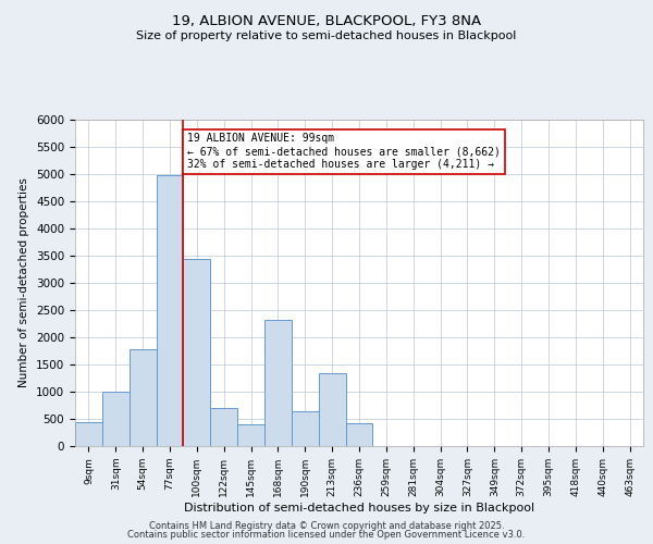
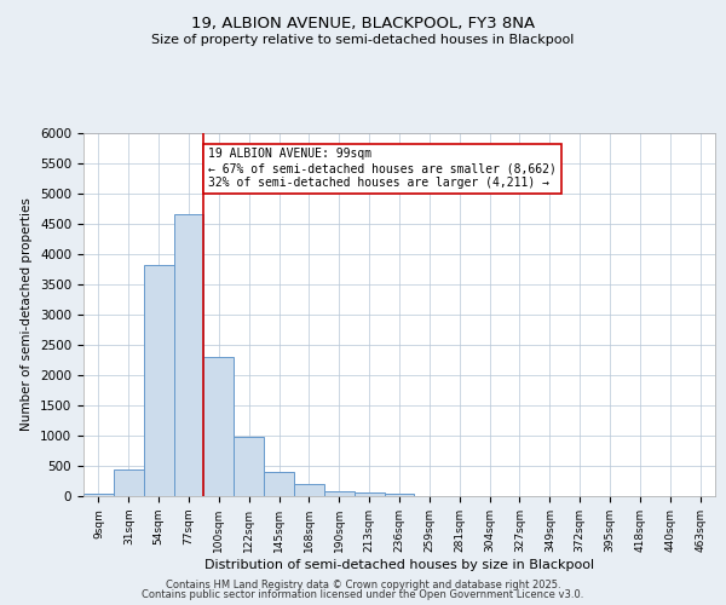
9sqm: 440 -> 50
31sqm: 1000 -> 440
54sqm: 1780 -> 3820
77sqm: 4980 -> 4660
100sqm: 3440 -> 2300
122sqm: 700 -> 990
168sqm: 2320 -> 200
190sqm: 640 -> 80
213sqm: 1340 -> 60
236sqm: 420 -> 40
